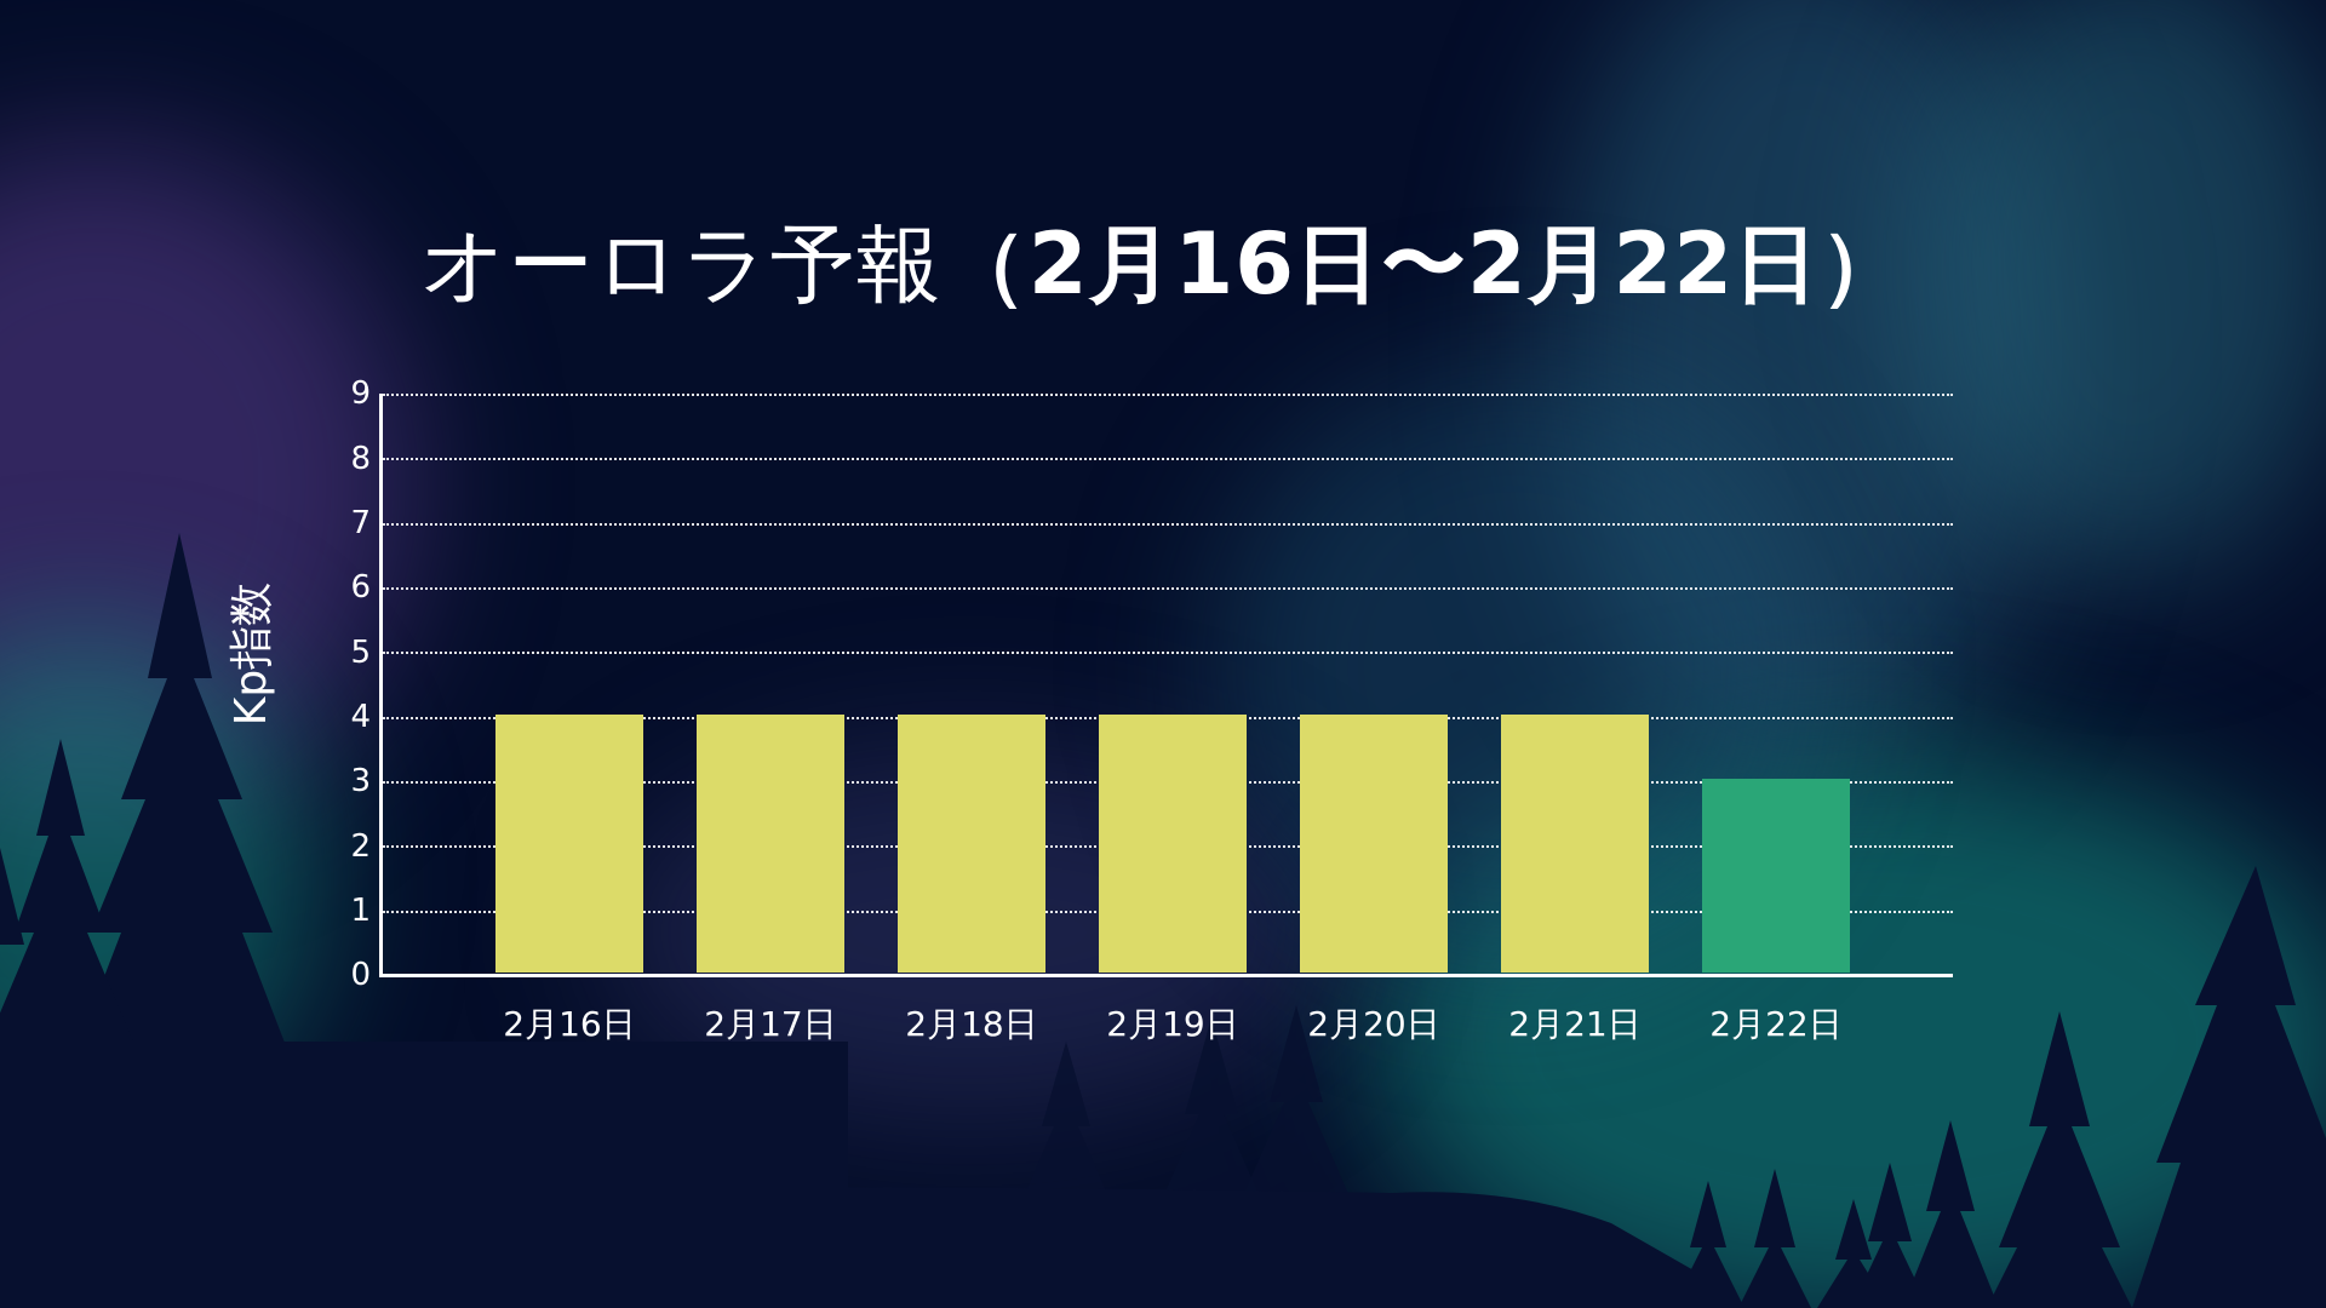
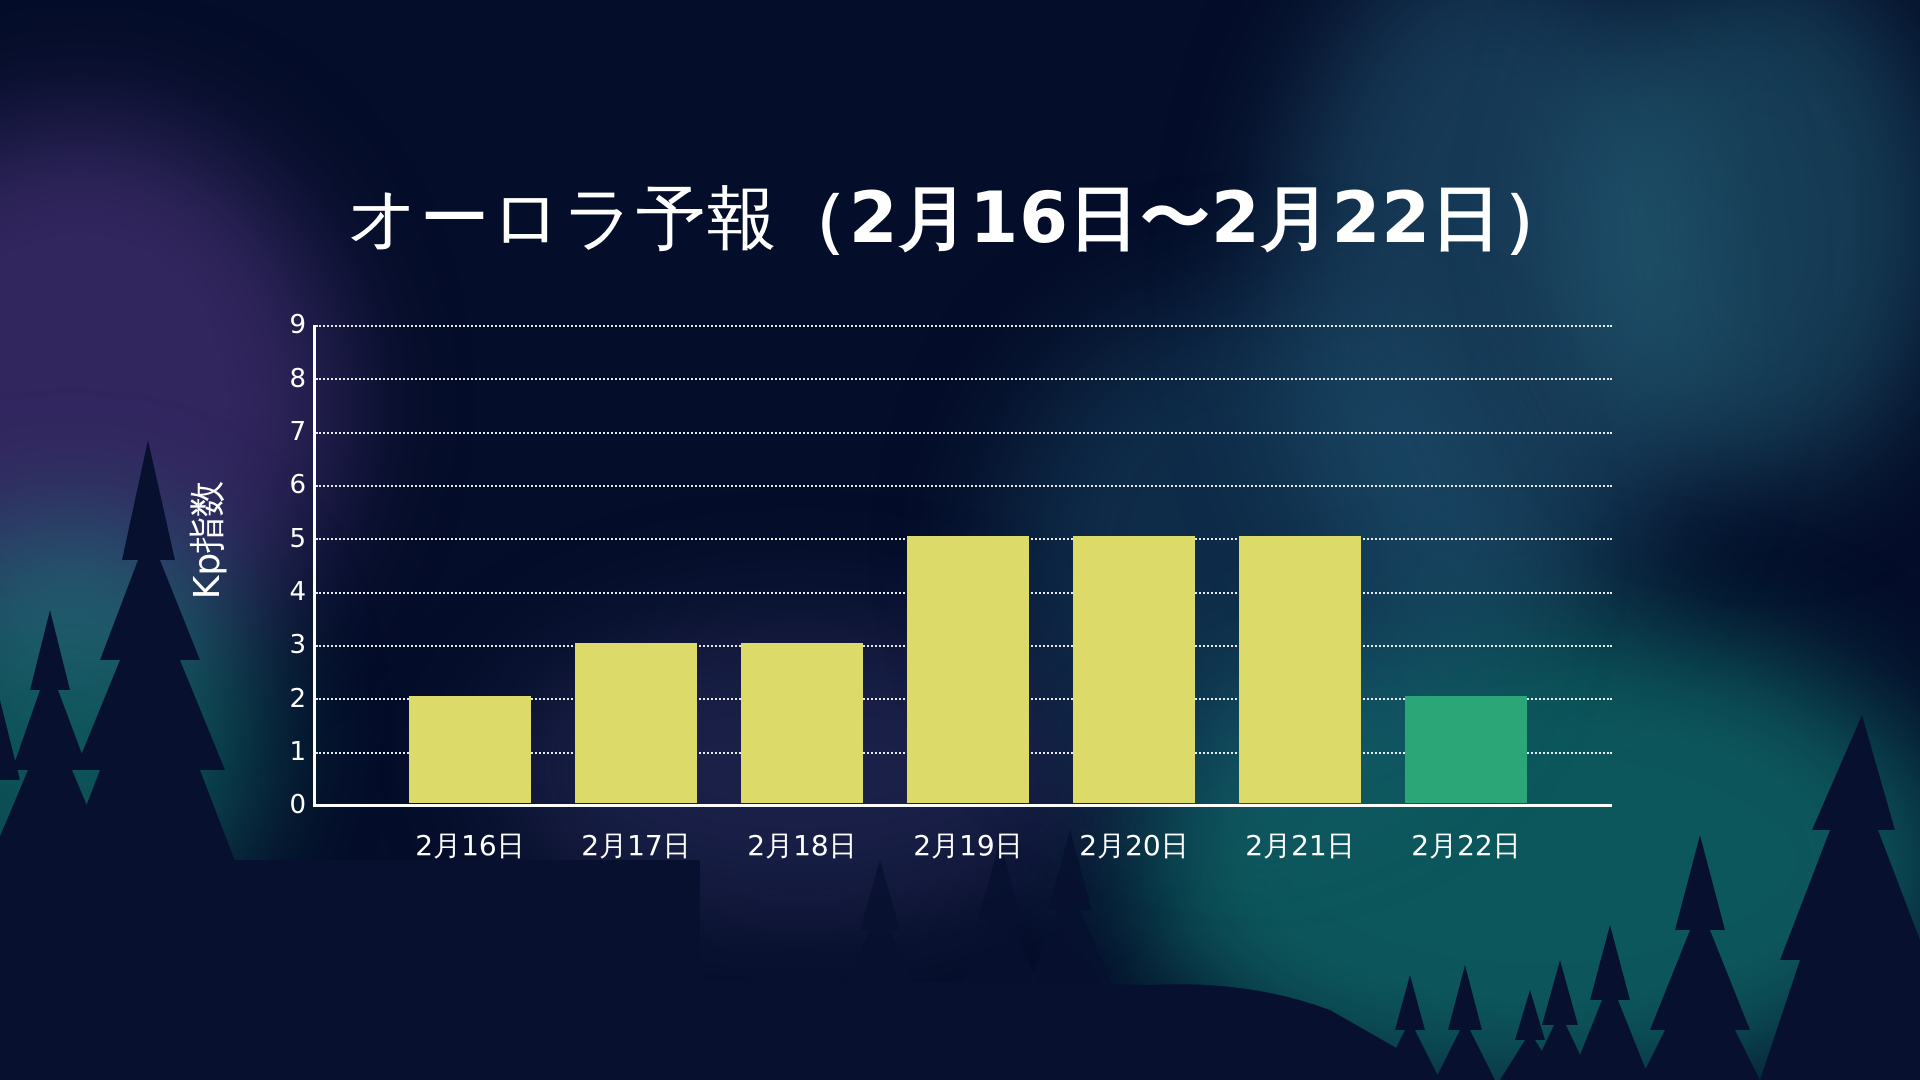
2月16日: 4 -> 2
2月17日: 4 -> 3
2月18日: 4 -> 3
2月19日: 4 -> 5
2月20日: 4 -> 5
2月21日: 4 -> 5
2月22日: 3 -> 2
